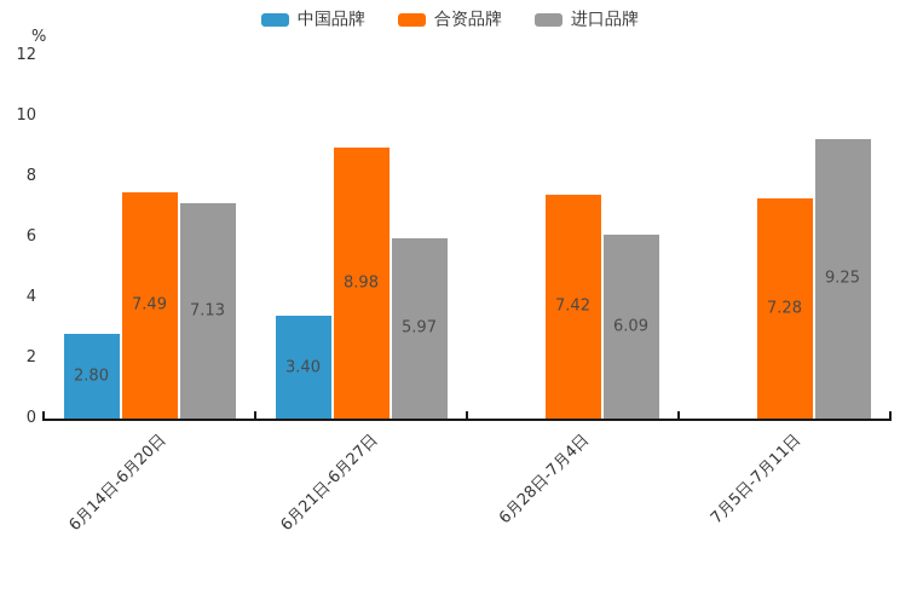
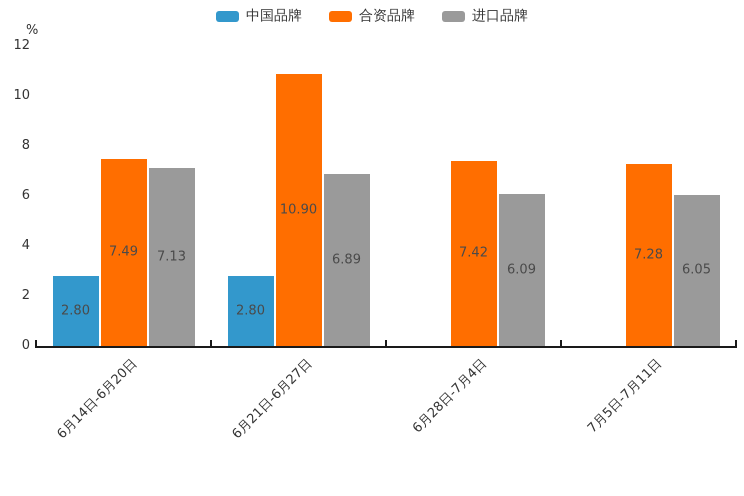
中国品牌/6月21日-6月27日: 3.40 -> 2.80
合资品牌/6月21日-6月27日: 8.98 -> 10.90
进口品牌/6月21日-6月27日: 5.97 -> 6.89
进口品牌/7月5日-7月11日: 9.25 -> 6.05
